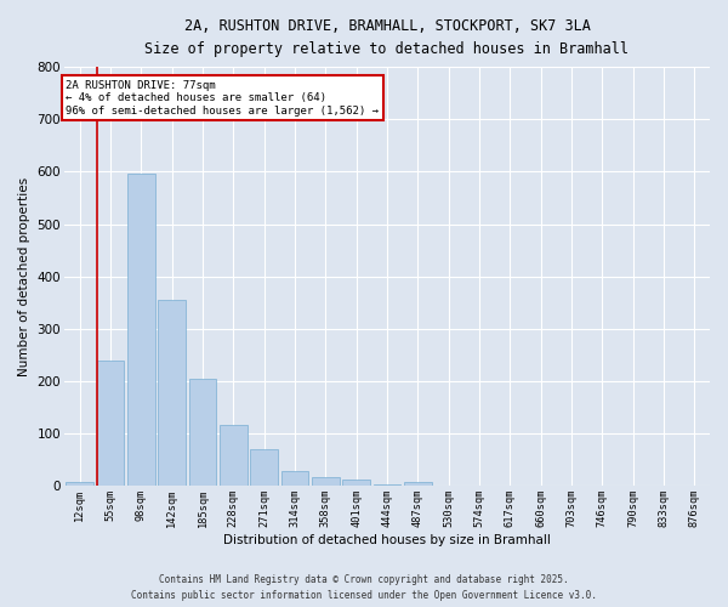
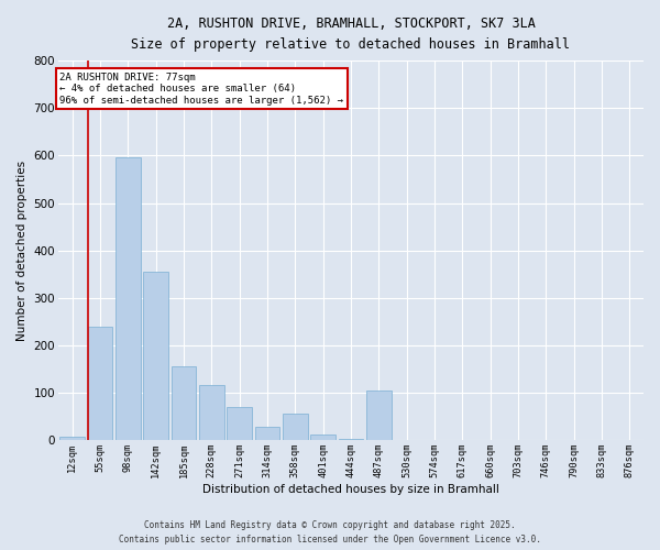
185sqm: 205 -> 155
358sqm: 17 -> 55
487sqm: 8 -> 105
